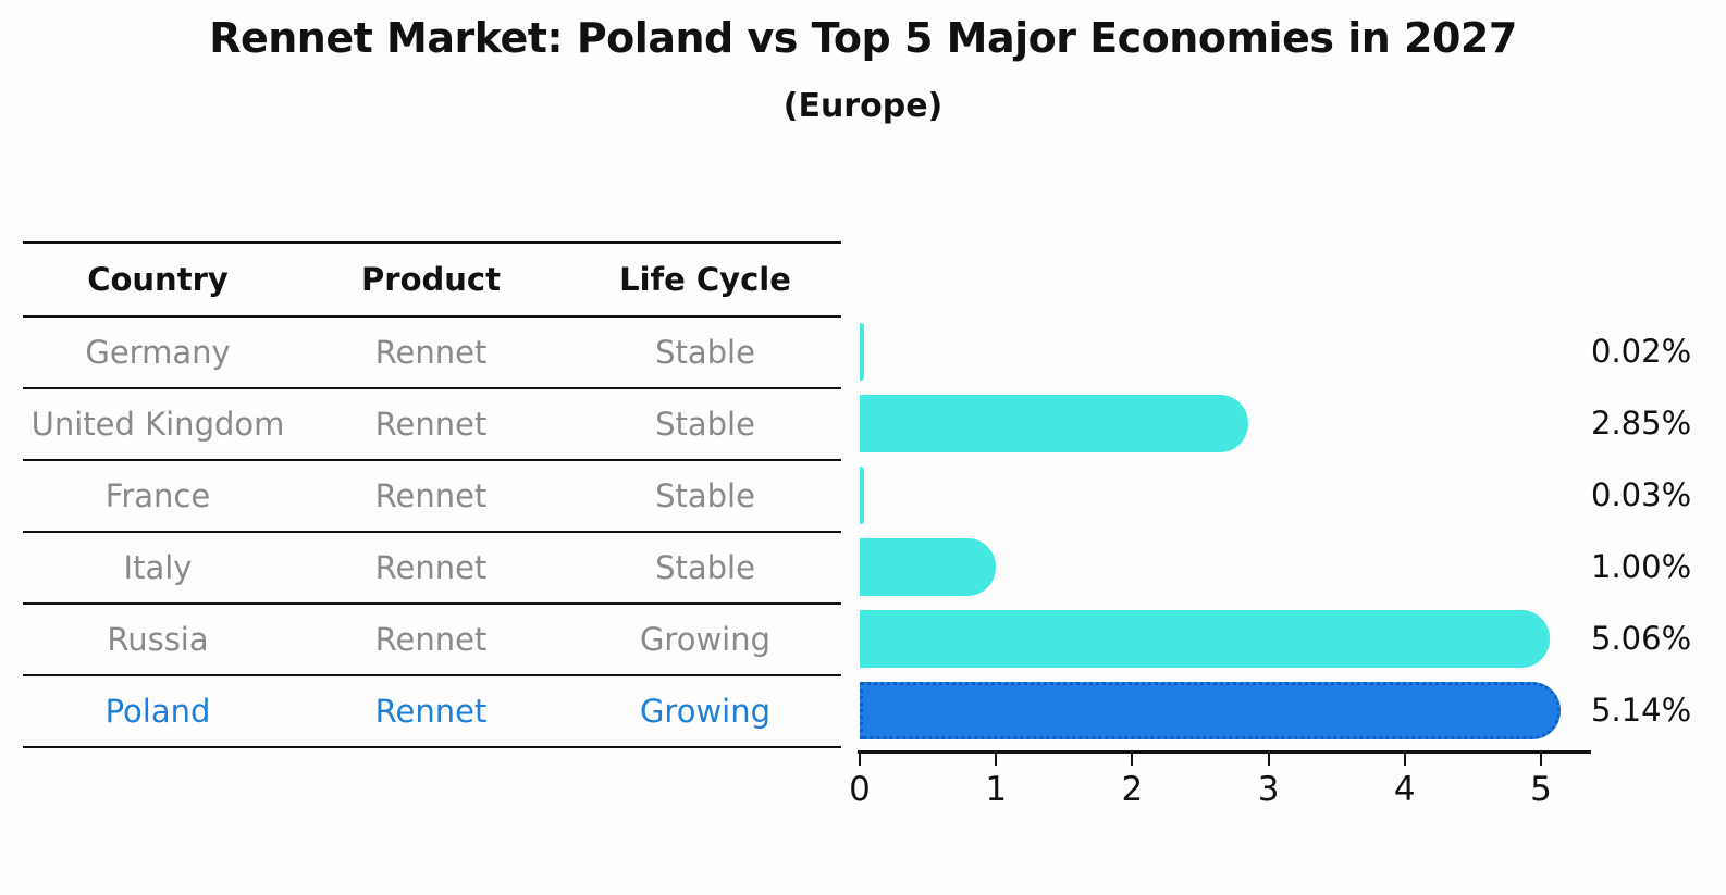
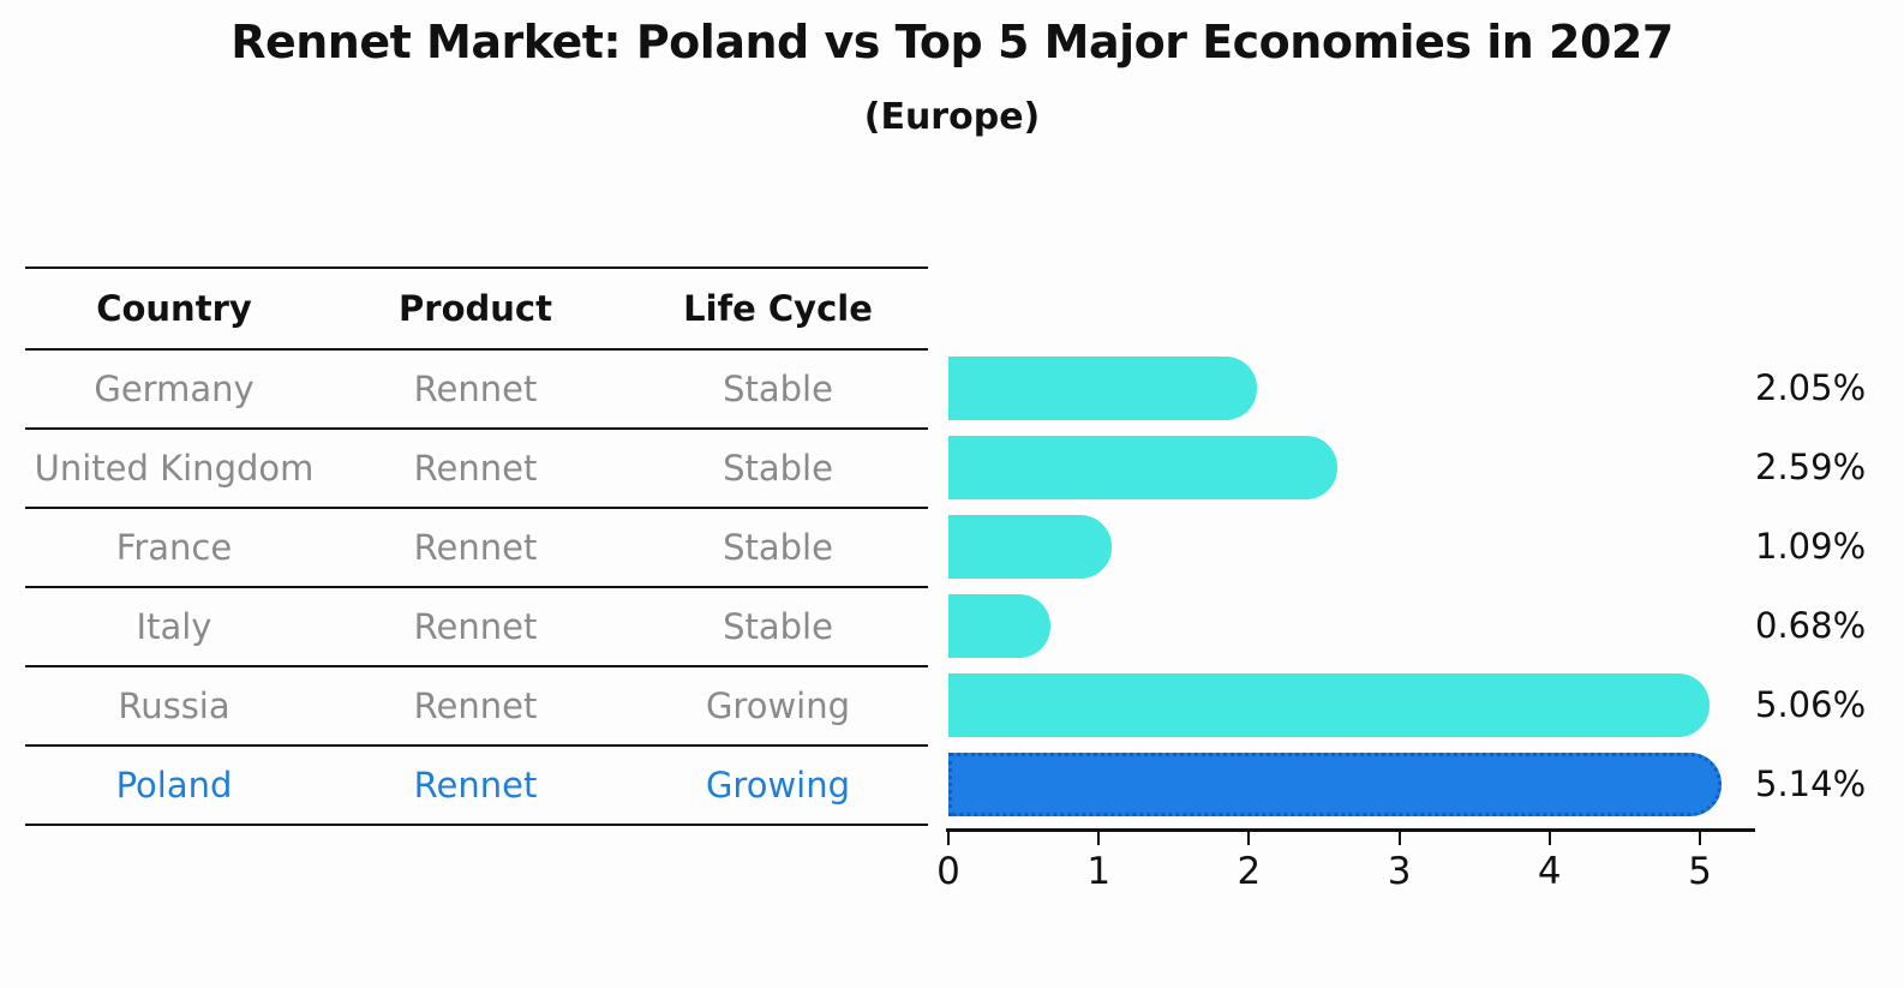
Germany: 0.02% -> 2.05%
United Kingdom: 2.85% -> 2.59%
France: 0.03% -> 1.09%
Italy: 1.00% -> 0.68%
